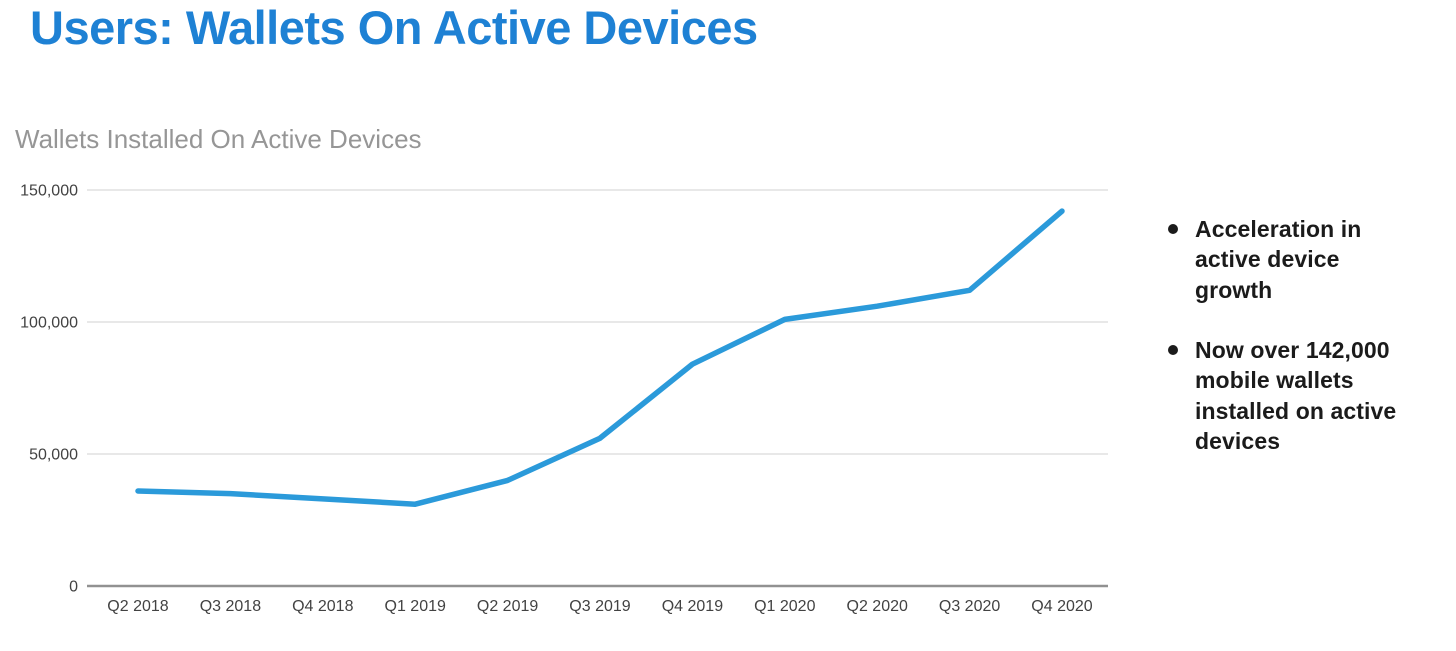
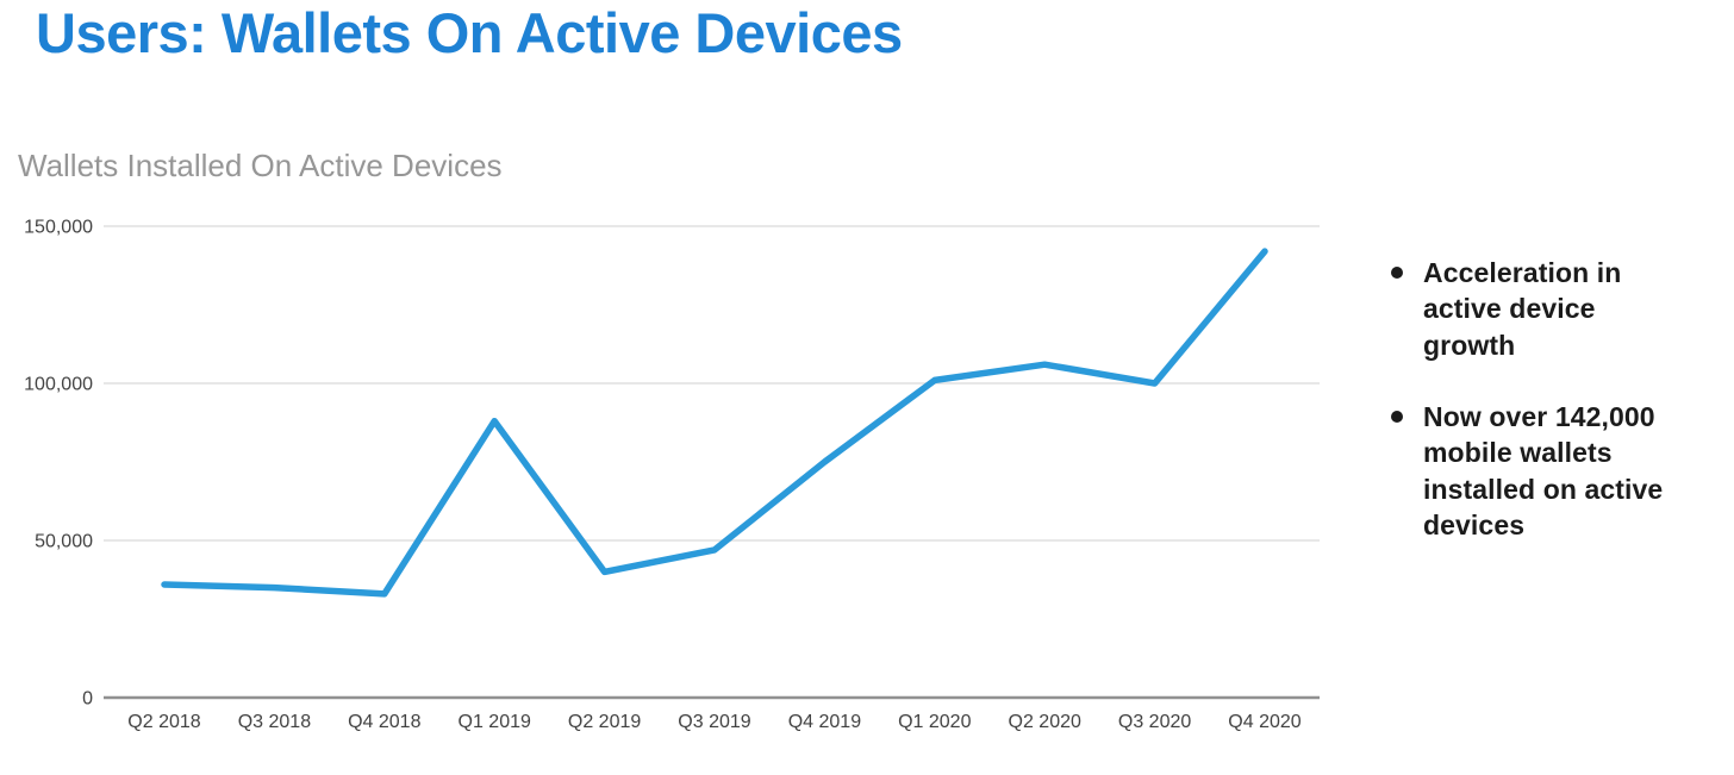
Q1 2019: 31000 -> 88000
Q3 2019: 56000 -> 47000
Q4 2019: 84000 -> 75000
Q3 2020: 112000 -> 100000
